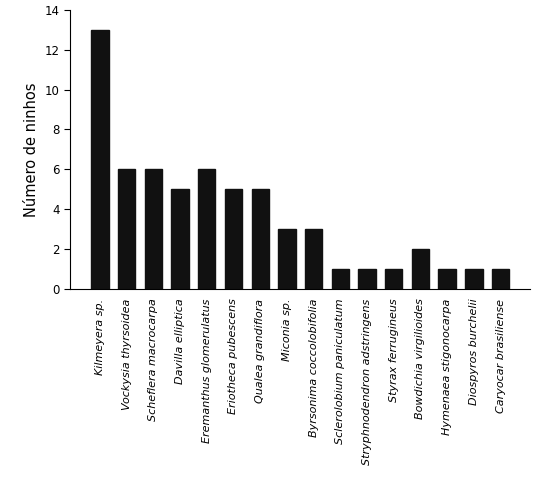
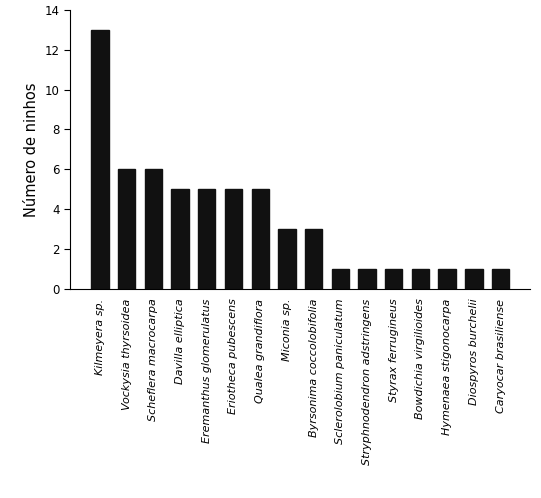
Eremanthus glomerulatus: 6 -> 5
Bowdichia virgilioides: 2 -> 1
